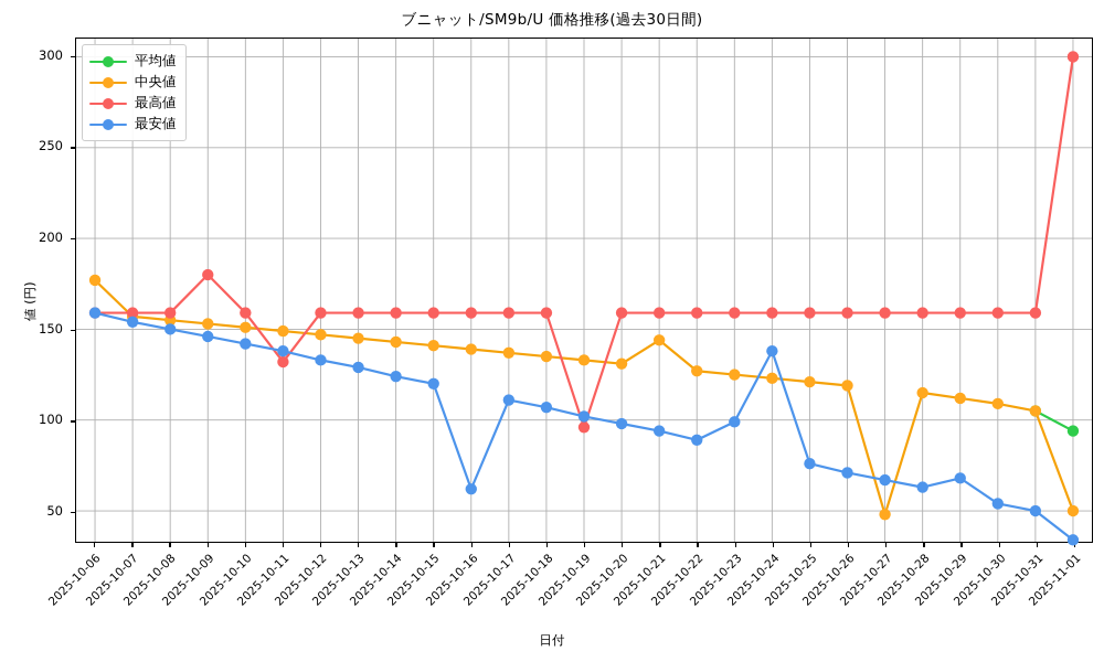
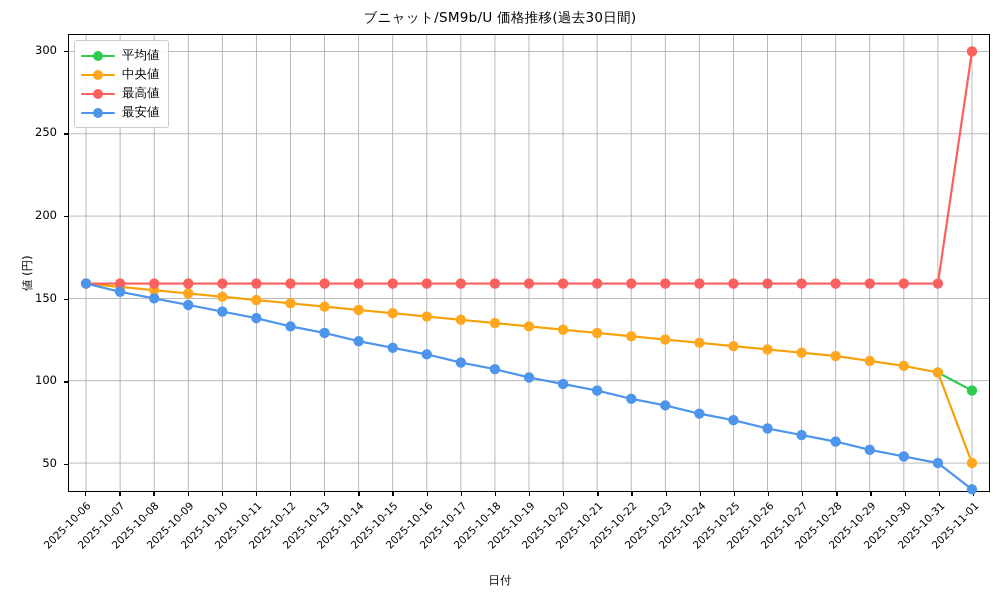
中央値/2025-10-06: 177 -> 159
最高値/2025-10-09: 180 -> 159
最高値/2025-10-11: 132 -> 159
最安値/2025-10-16: 62 -> 116
最高値/2025-10-19: 96 -> 159
中央値/2025-10-21: 144 -> 129
最安値/2025-10-23: 99 -> 85
最安値/2025-10-24: 138 -> 80
中央値/2025-10-27: 48 -> 117
最安値/2025-10-29: 68 -> 58
